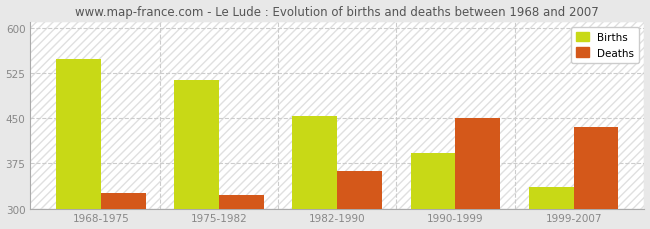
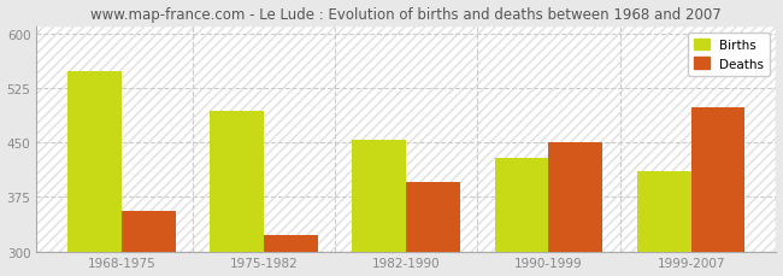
Deaths/1968-1975: 325 -> 356
Births/1975-1982: 513 -> 494
Deaths/1982-1990: 362 -> 396
Births/1990-1999: 392 -> 428
Births/1999-2007: 335 -> 410
Deaths/1999-2007: 435 -> 498
